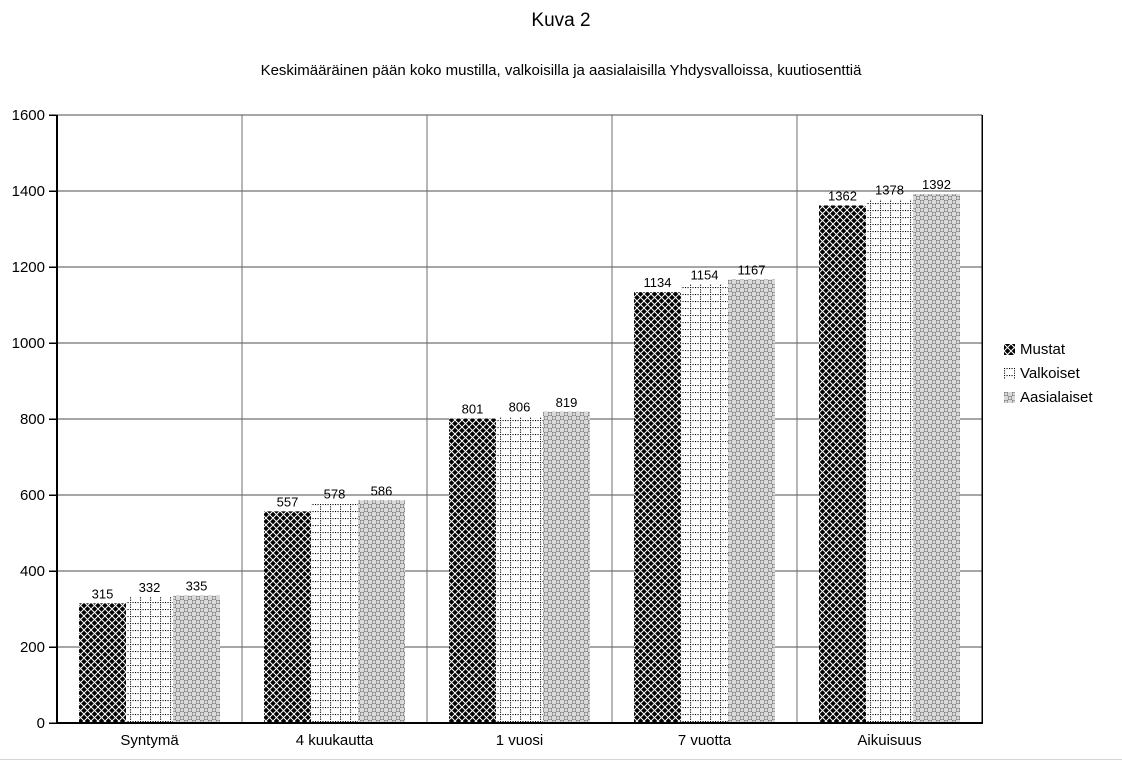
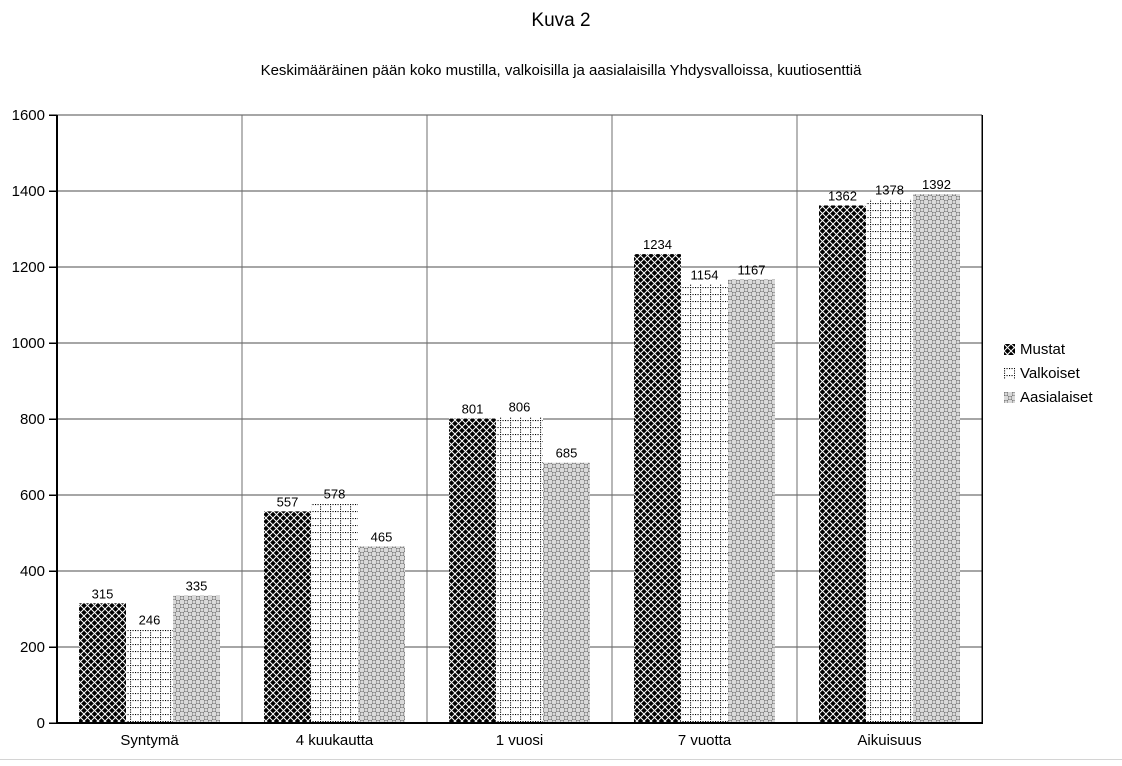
Valkoiset/Syntymä: 332 -> 246
Aasialaiset/4 kuukautta: 586 -> 465
Aasialaiset/1 vuosi: 819 -> 685
Mustat/7 vuotta: 1134 -> 1234
